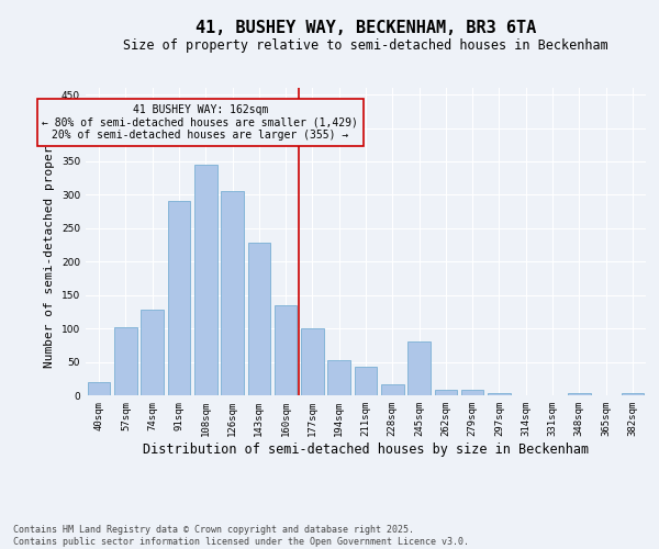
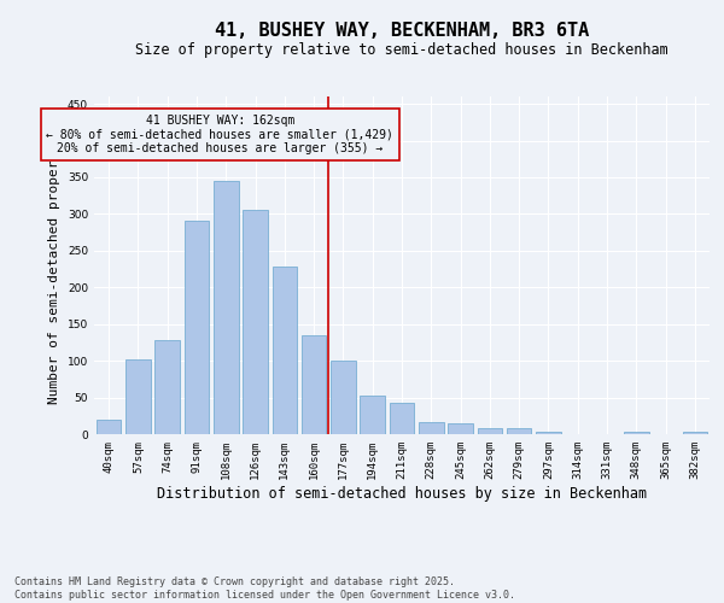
245sqm: 80 -> 15
